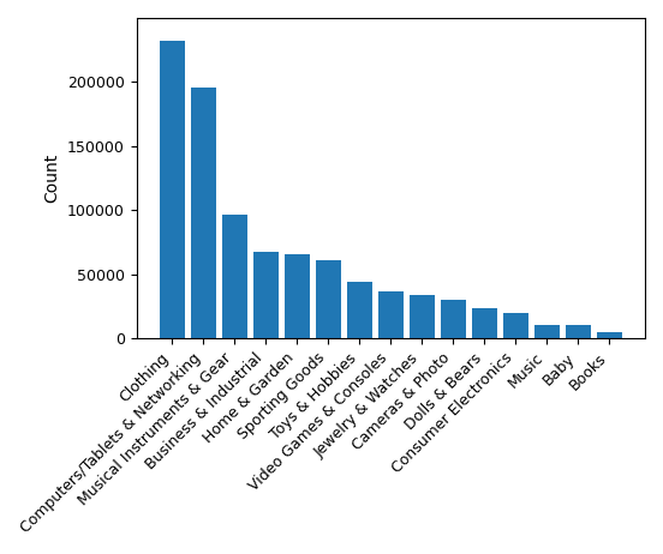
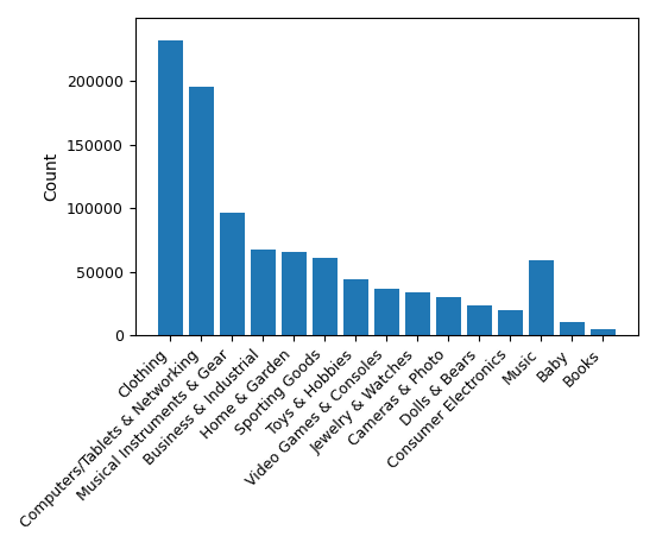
Music: 11000 -> 59000
